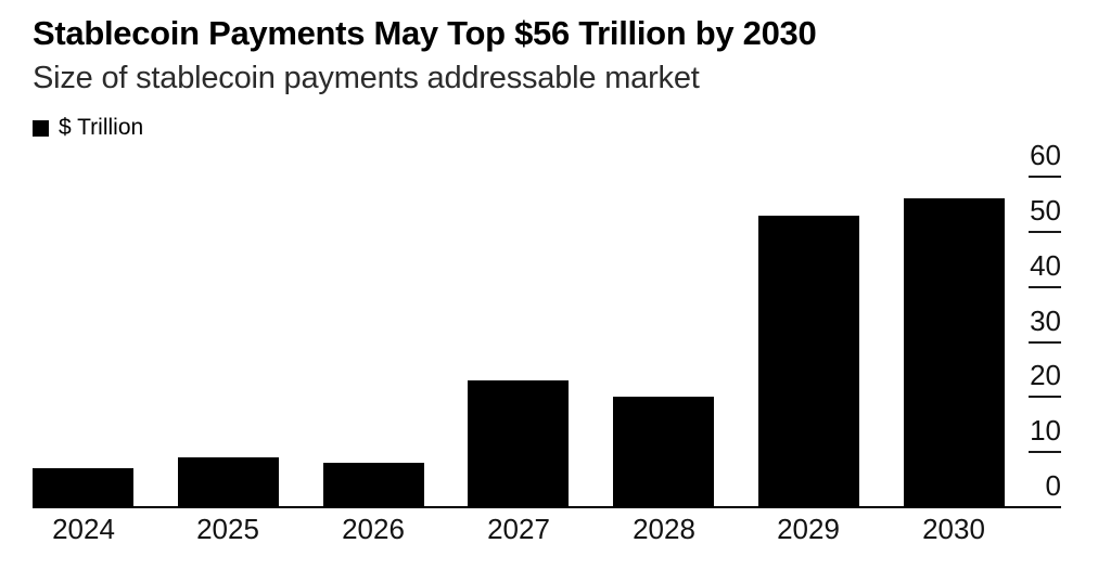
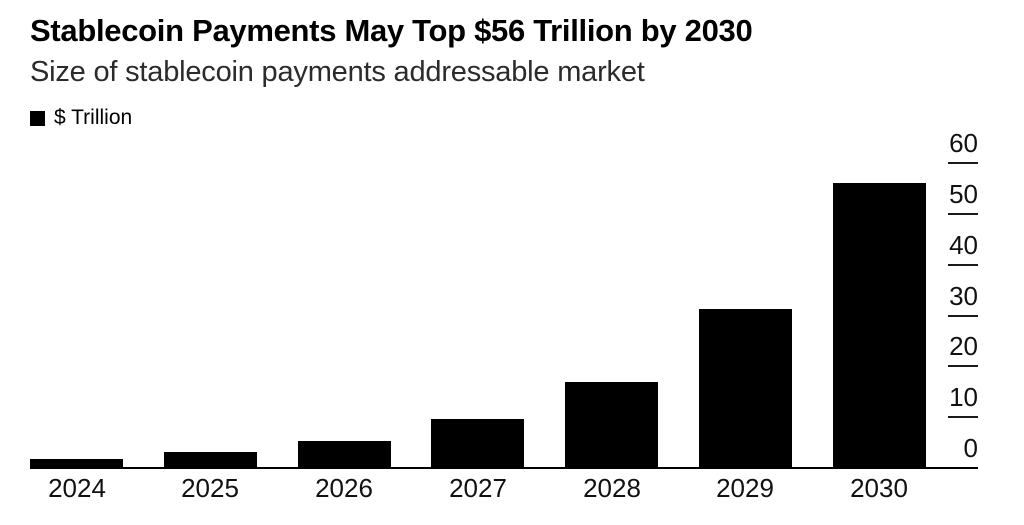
2024: 7 -> 2
2025: 9 -> 3
2026: 8 -> 5
2027: 23 -> 10
2028: 20 -> 17
2029: 53 -> 31
